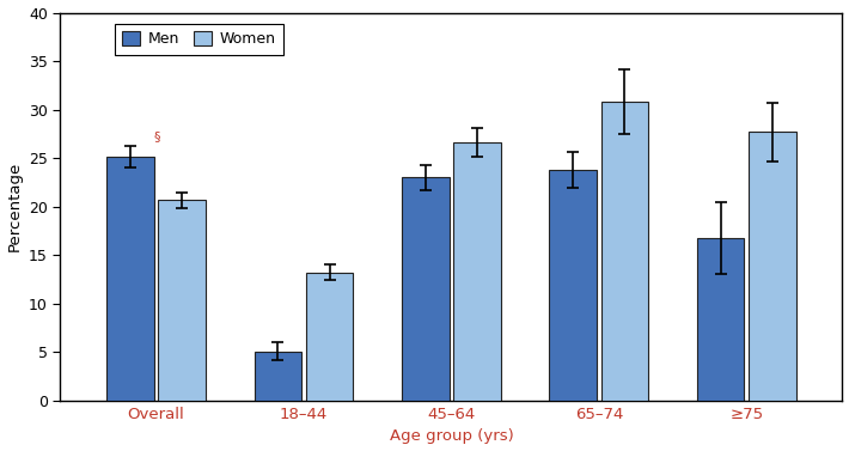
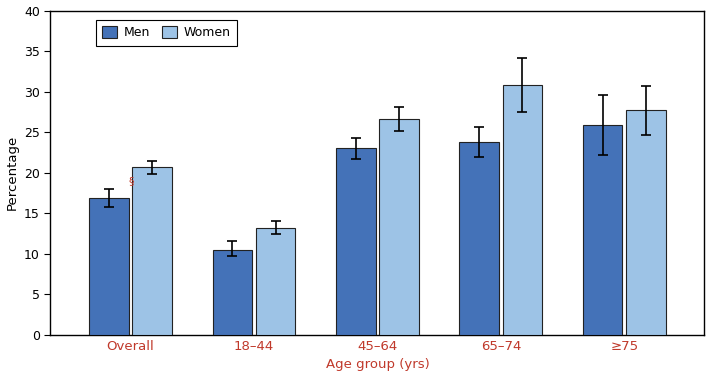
Men/Overall: 25.2 -> 16.9
Men/18–44: 5.0 -> 10.5
Men/≥75: 16.8 -> 25.9
